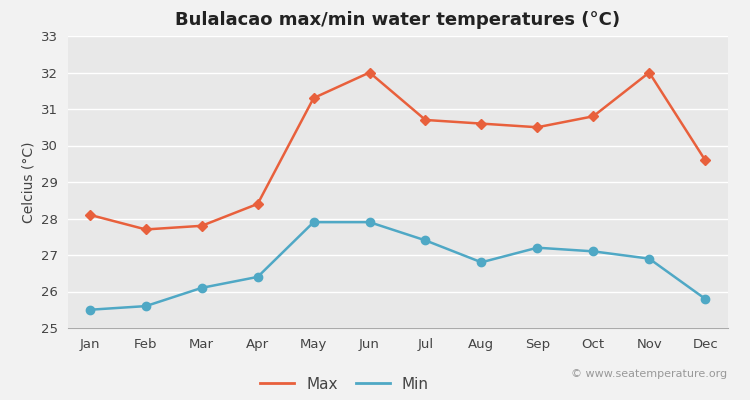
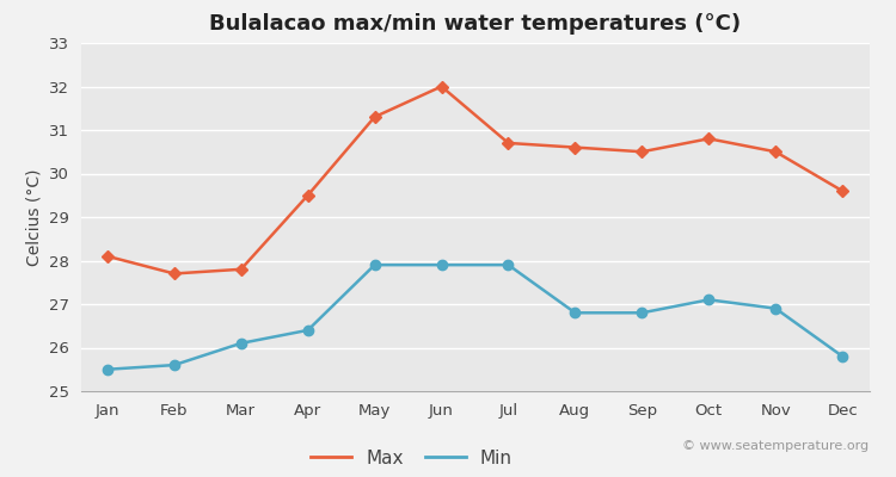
Max/Apr: 28.4 -> 29.5
Min/Jul: 27.4 -> 27.9
Min/Sep: 27.2 -> 26.8
Max/Nov: 32.0 -> 30.5
